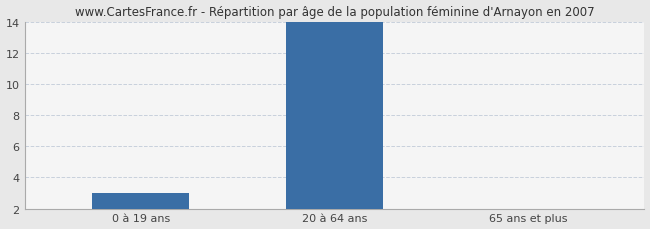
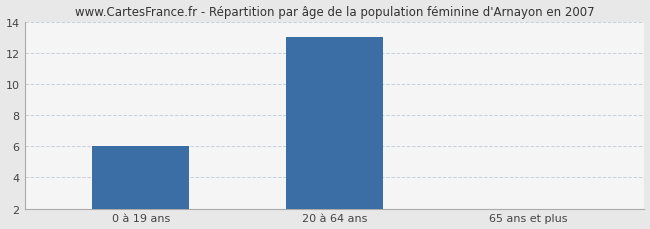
0 à 19 ans: 3 -> 6
20 à 64 ans: 14 -> 13
